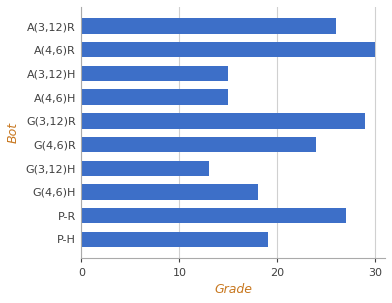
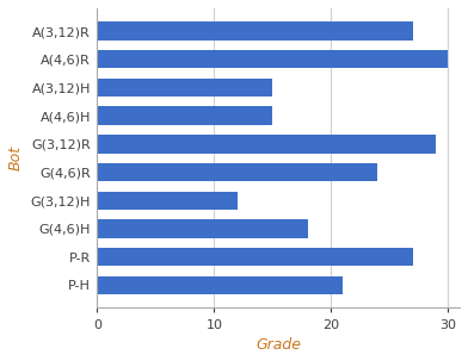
A(3,12)R: 26 -> 27
G(3,12)H: 13 -> 12
P-H: 19 -> 21
